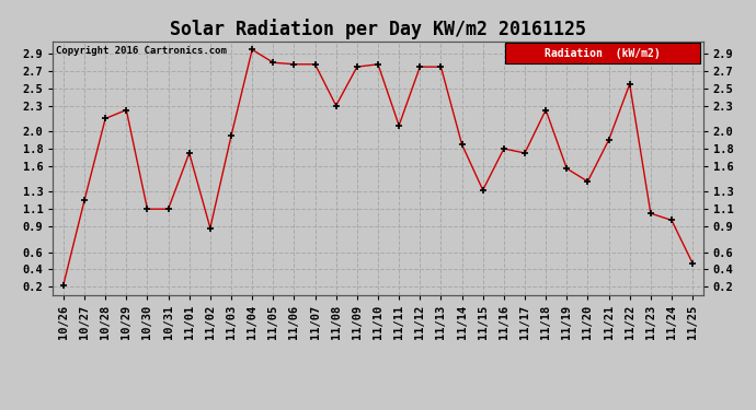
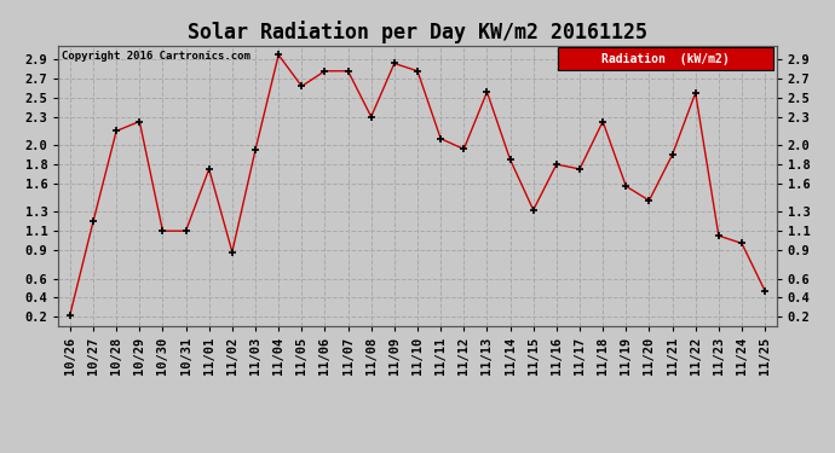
11/05: 2.80 -> 2.62
11/09: 2.75 -> 2.86
11/12: 2.75 -> 1.96
11/13: 2.75 -> 2.56
